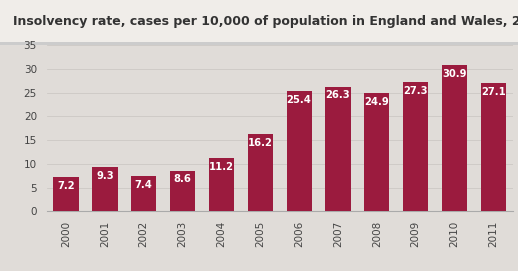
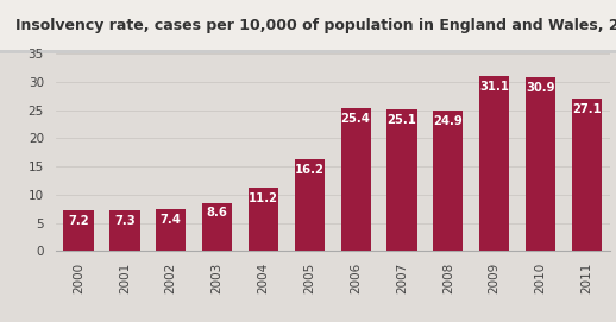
2001: 9.3 -> 7.3
2007: 26.3 -> 25.1
2009: 27.3 -> 31.1
